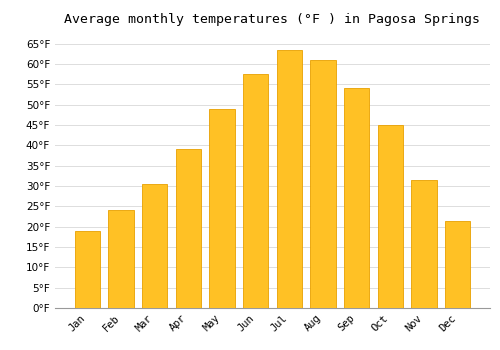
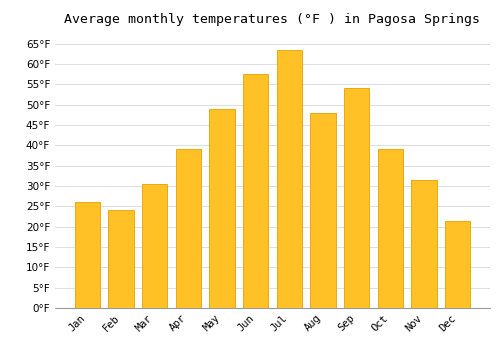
Jan: 19.0°F -> 26.0°F
Aug: 61.0°F -> 48.0°F
Oct: 45.0°F -> 39.0°F
